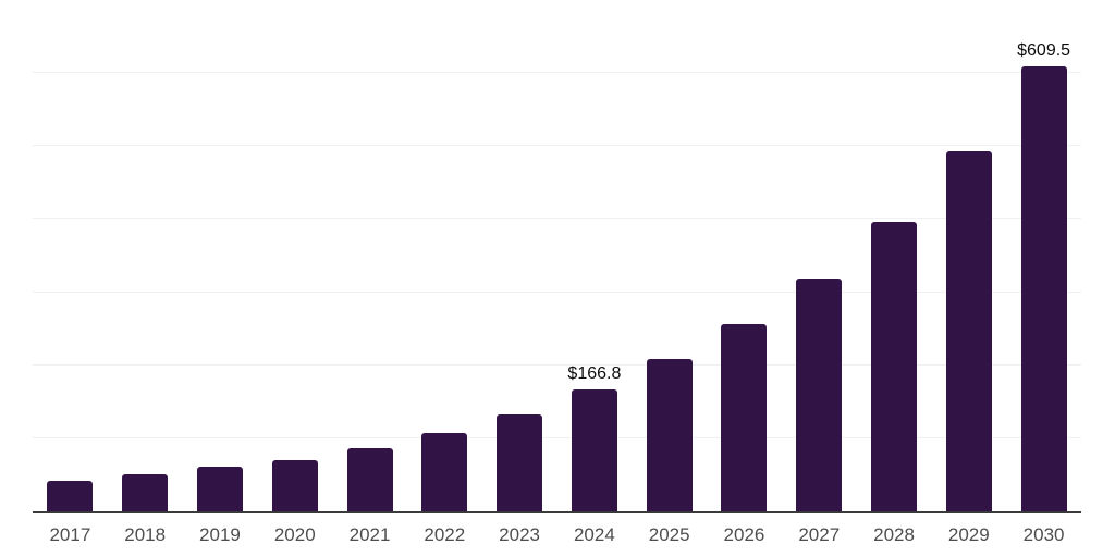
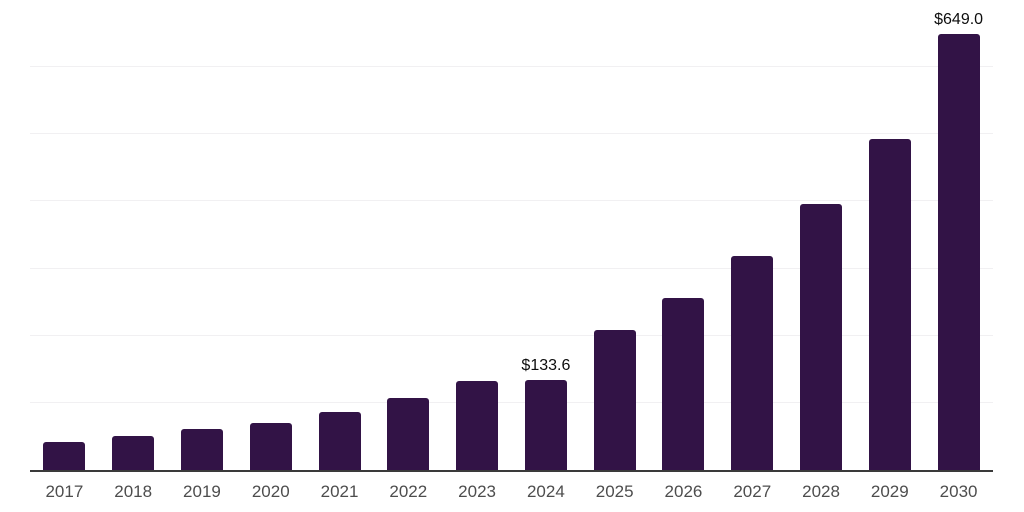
2024: $166.8 -> $133.6
2030: $609.5 -> $649.0
